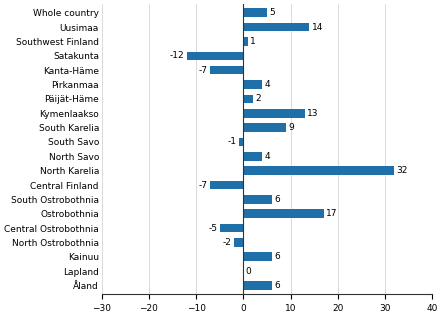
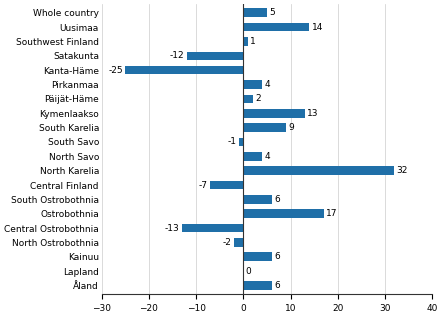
Kanta-Häme: -7 -> -25
Central Ostrobothnia: -5 -> -13
